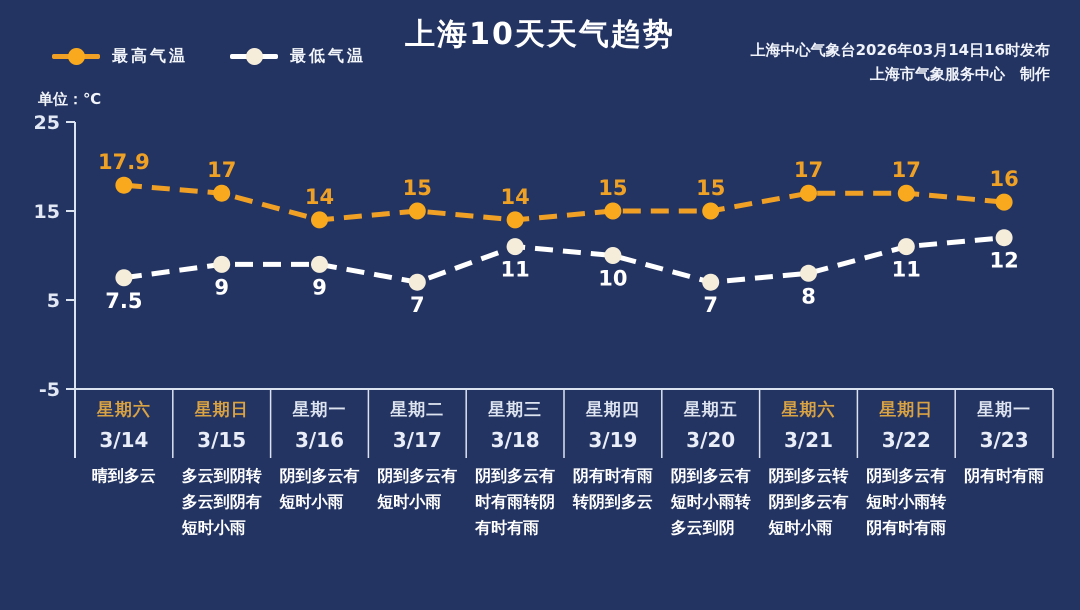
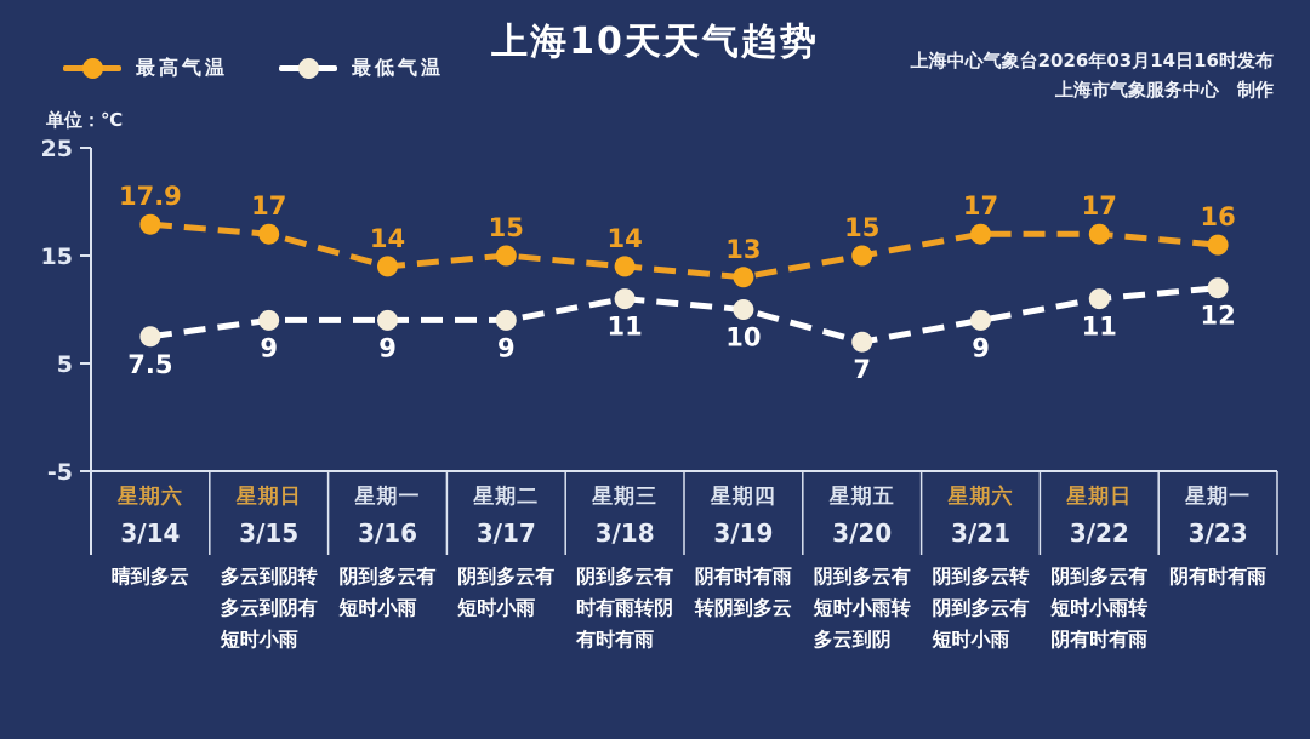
最低气温/3/17: 7 -> 9
最高气温/3/19: 15 -> 13
最低气温/3/21: 8 -> 9
